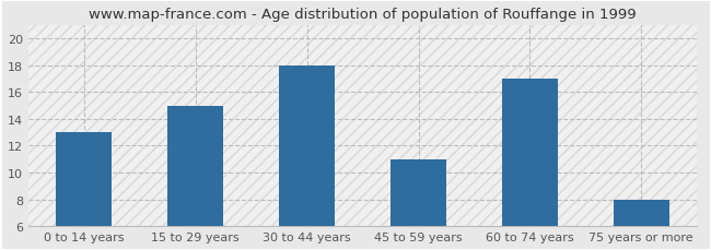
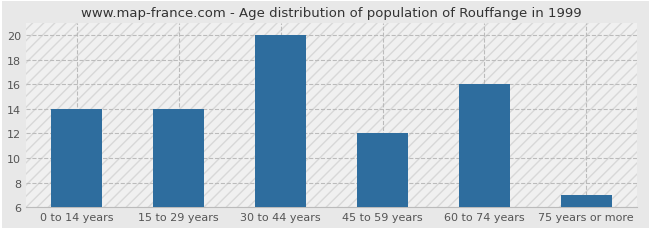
0 to 14 years: 13 -> 14
15 to 29 years: 15 -> 14
30 to 44 years: 18 -> 20
45 to 59 years: 11 -> 12
60 to 74 years: 17 -> 16
75 years or more: 8 -> 7
